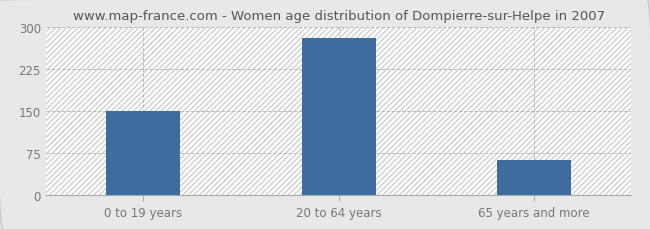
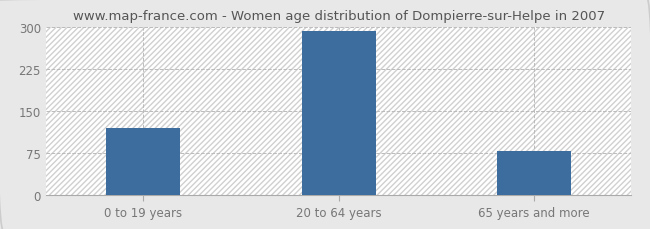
0 to 19 years: 150 -> 120
20 to 64 years: 282 -> 293
65 years and more: 64 -> 80
